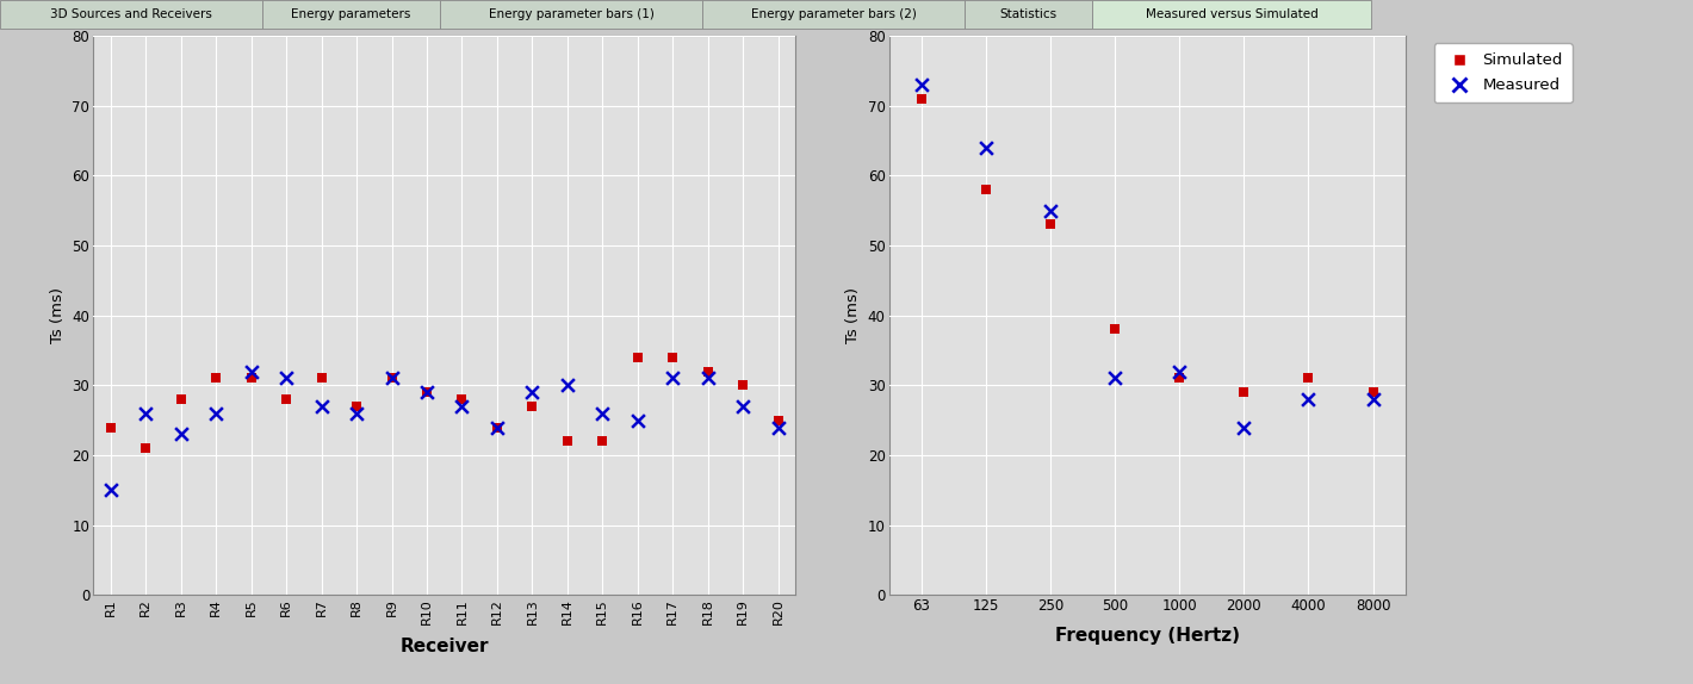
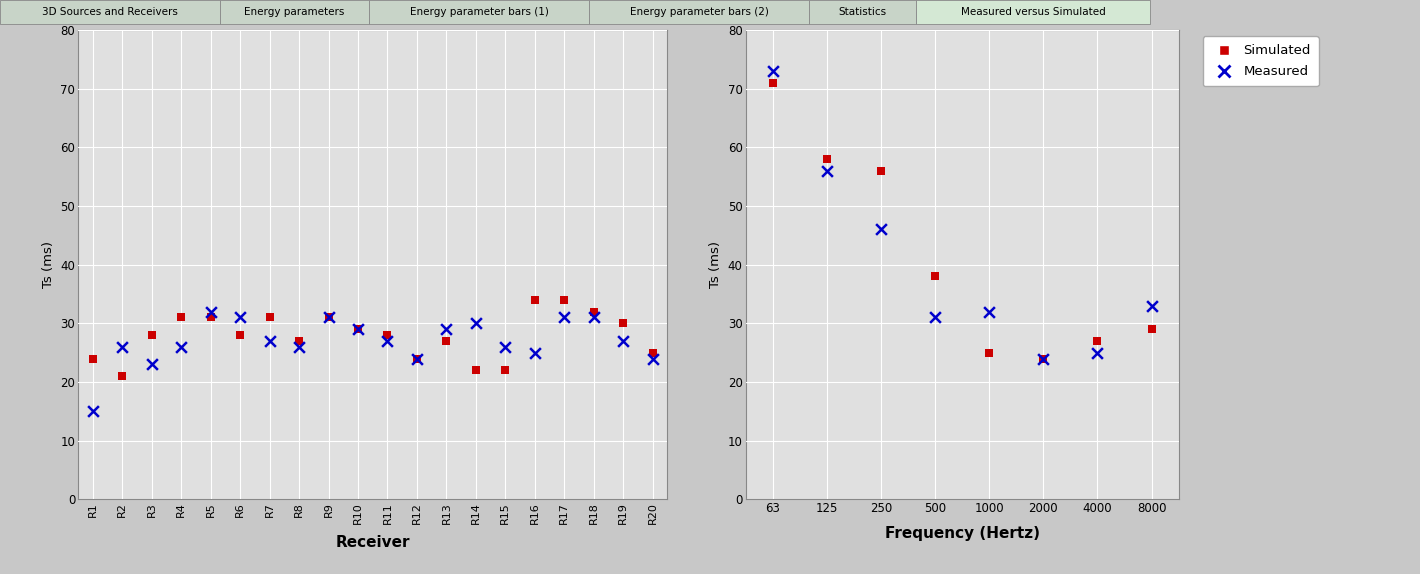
Measured/125: 64 -> 56
Simulated/250: 53 -> 56
Measured/250: 55 -> 46
Simulated/1000: 31 -> 25
Simulated/2000: 29 -> 24
Simulated/4000: 31 -> 27
Measured/4000: 28 -> 25
Measured/8000: 28 -> 33
